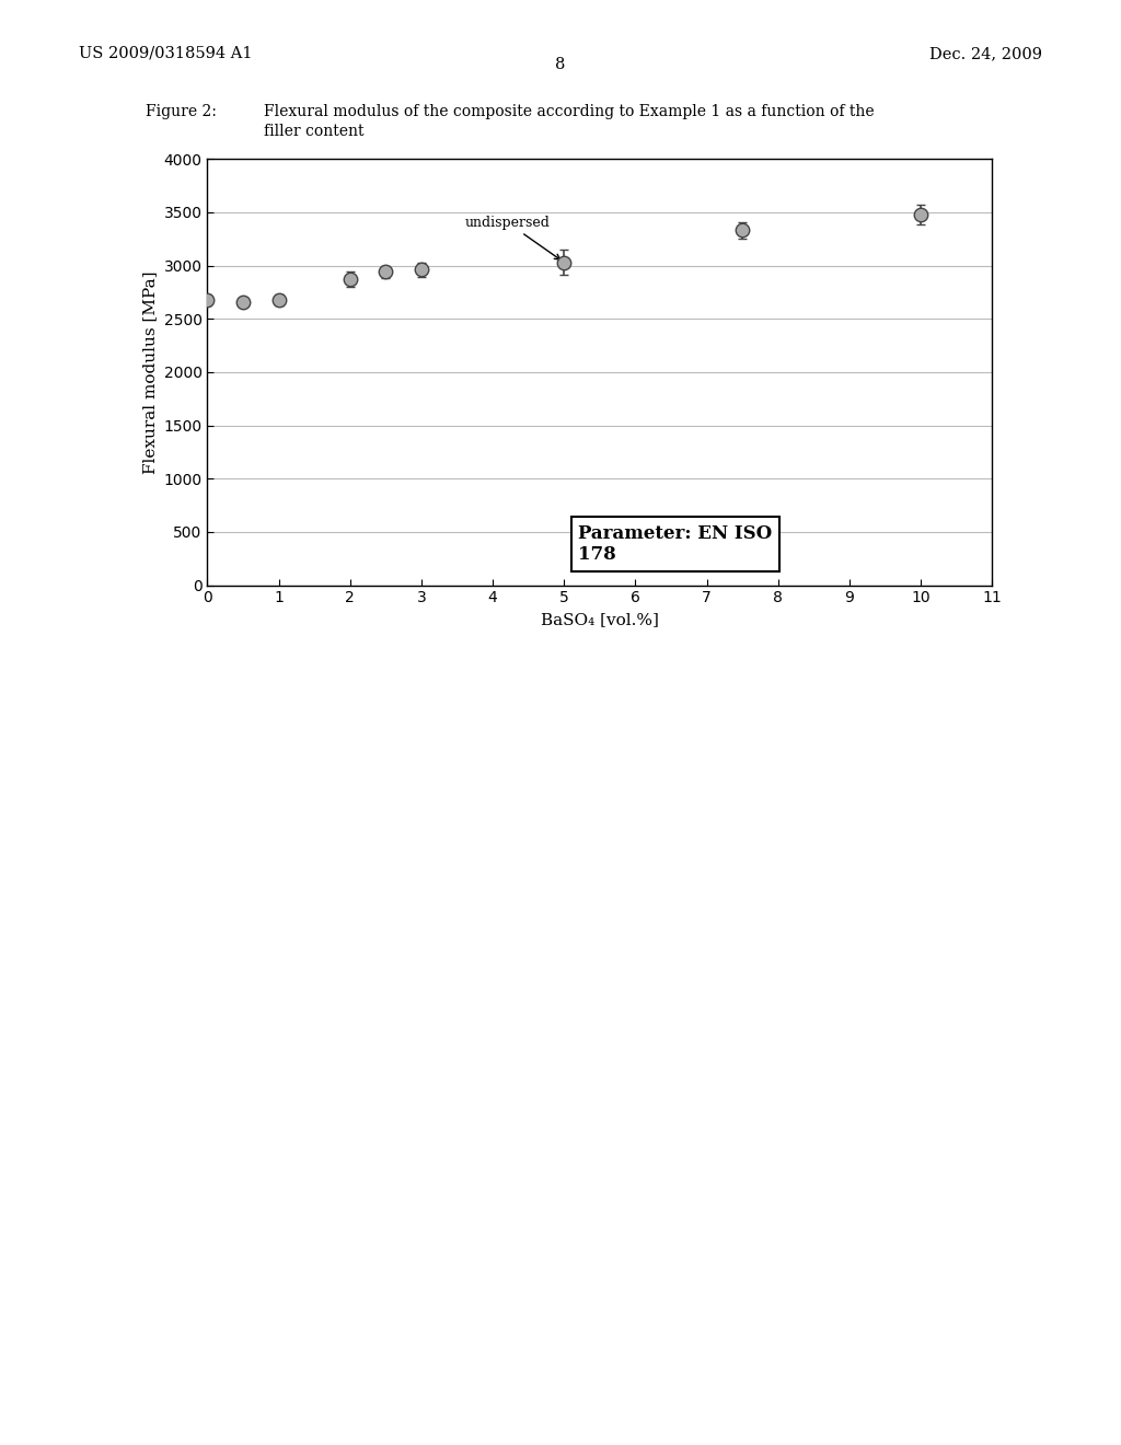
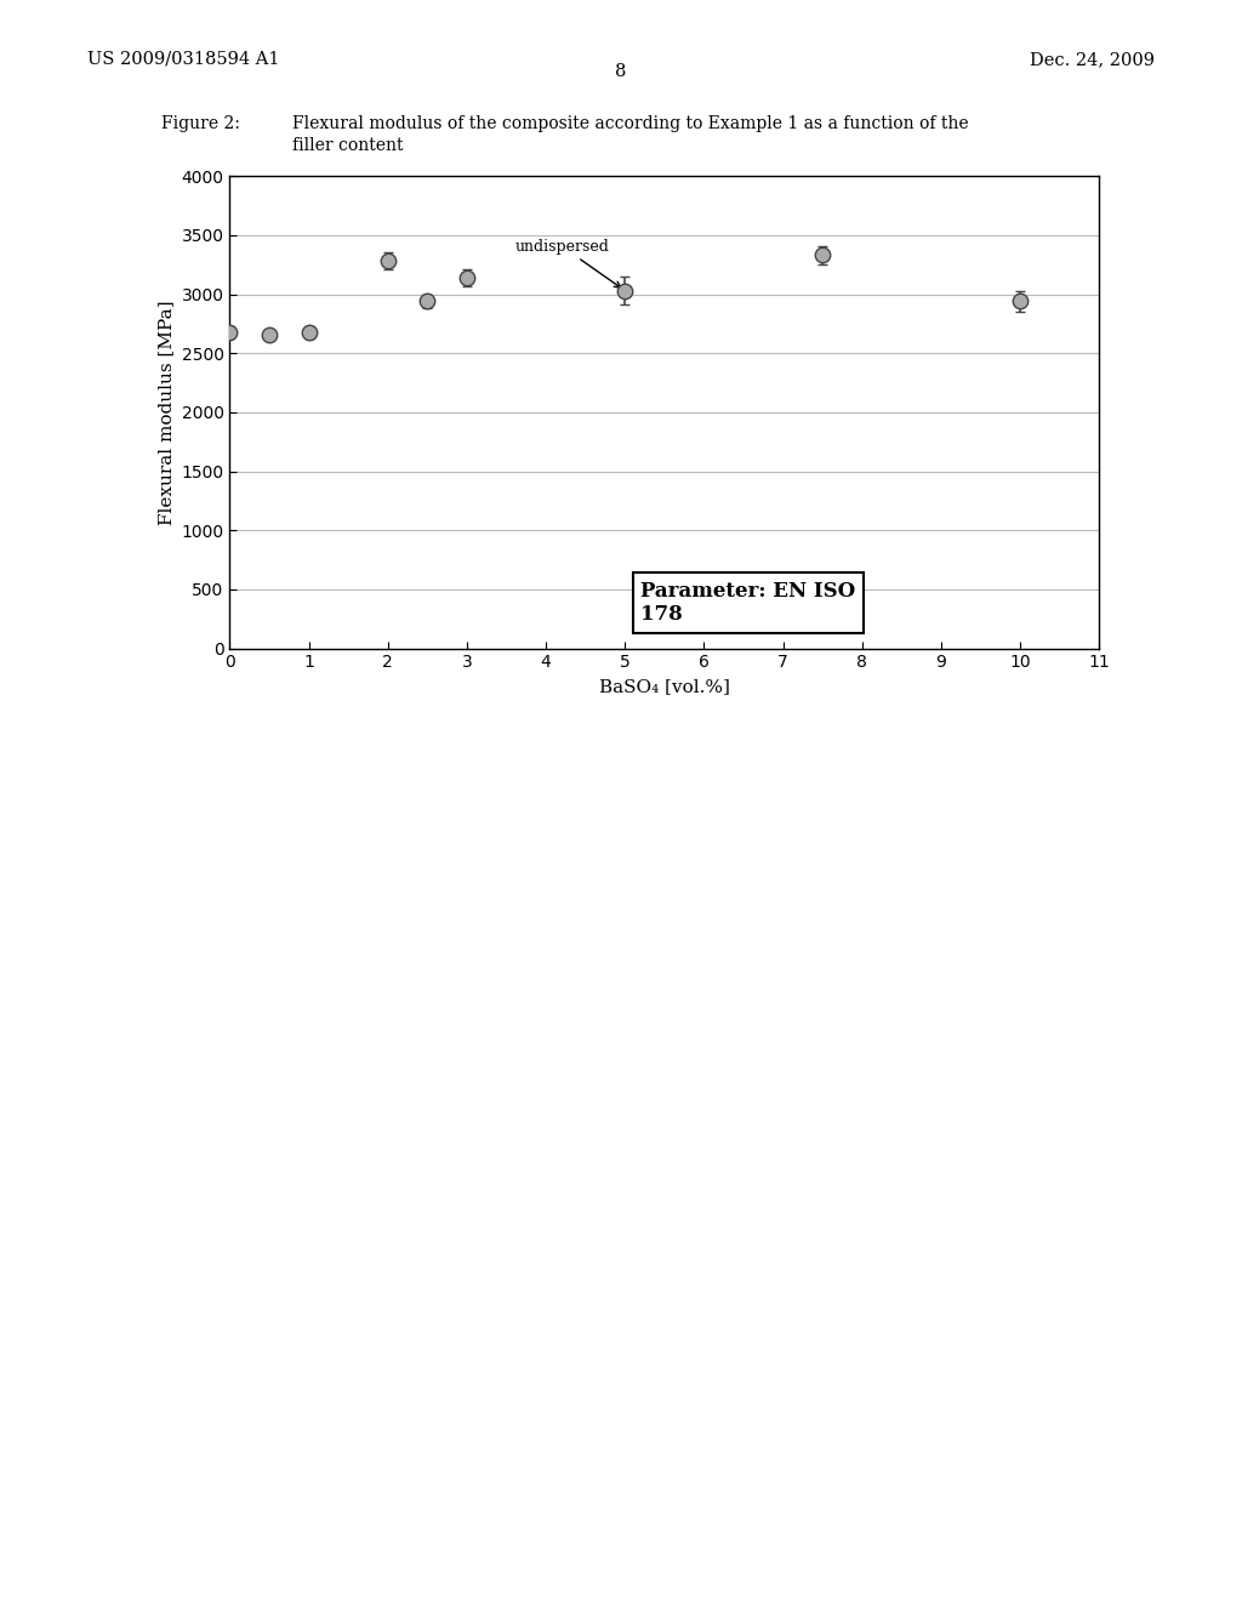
2: 2870 -> 3280
3: 2960 -> 3140
10: 3480 -> 2940
